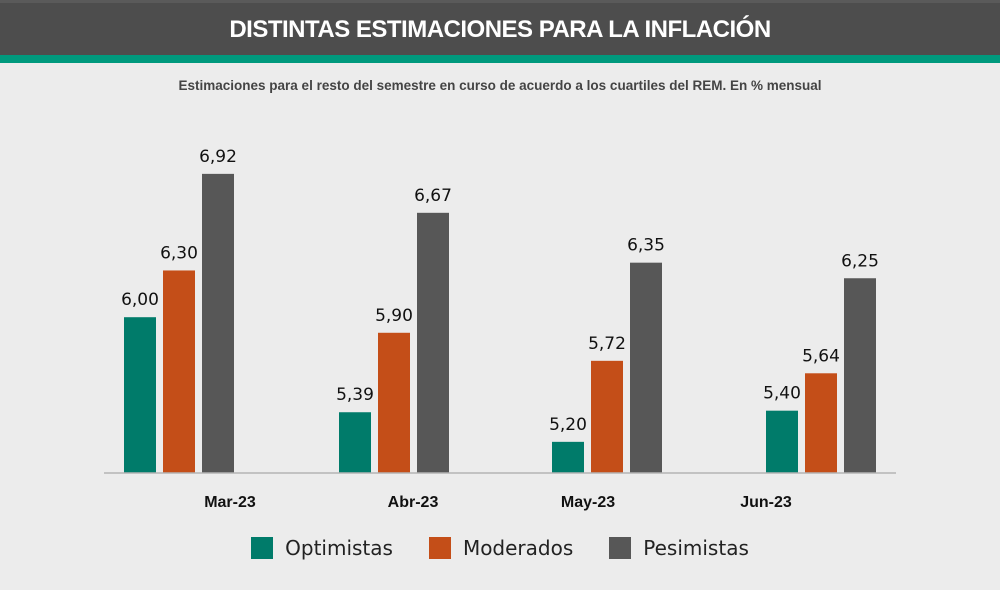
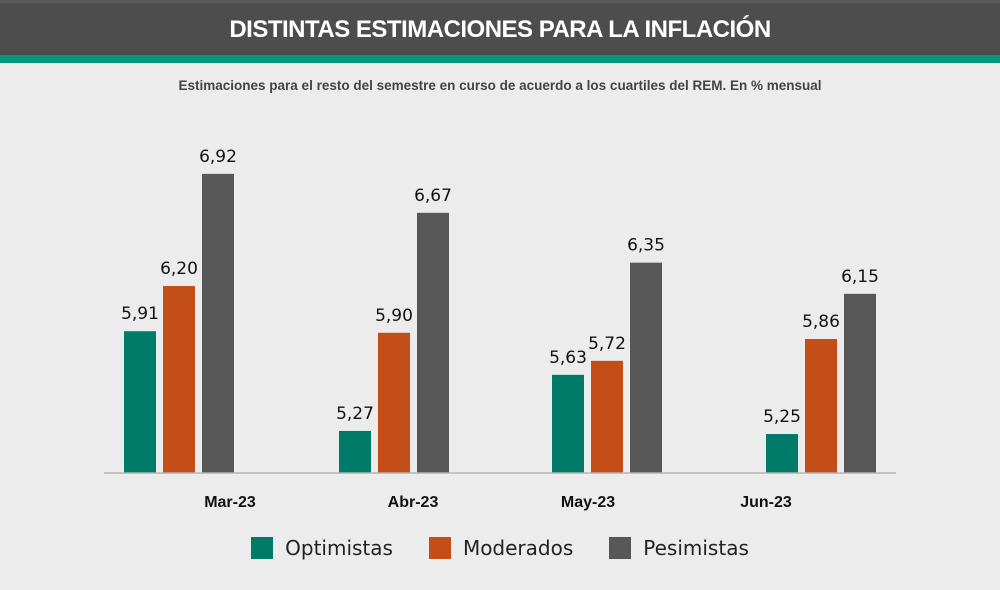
Optimistas/Mar-23: 6,00 -> 5,91
Moderados/Mar-23: 6,30 -> 6,20
Optimistas/Abr-23: 5,39 -> 5,27
Optimistas/May-23: 5,20 -> 5,63
Optimistas/Jun-23: 5,40 -> 5,25
Moderados/Jun-23: 5,64 -> 5,86
Pesimistas/Jun-23: 6,25 -> 6,15
